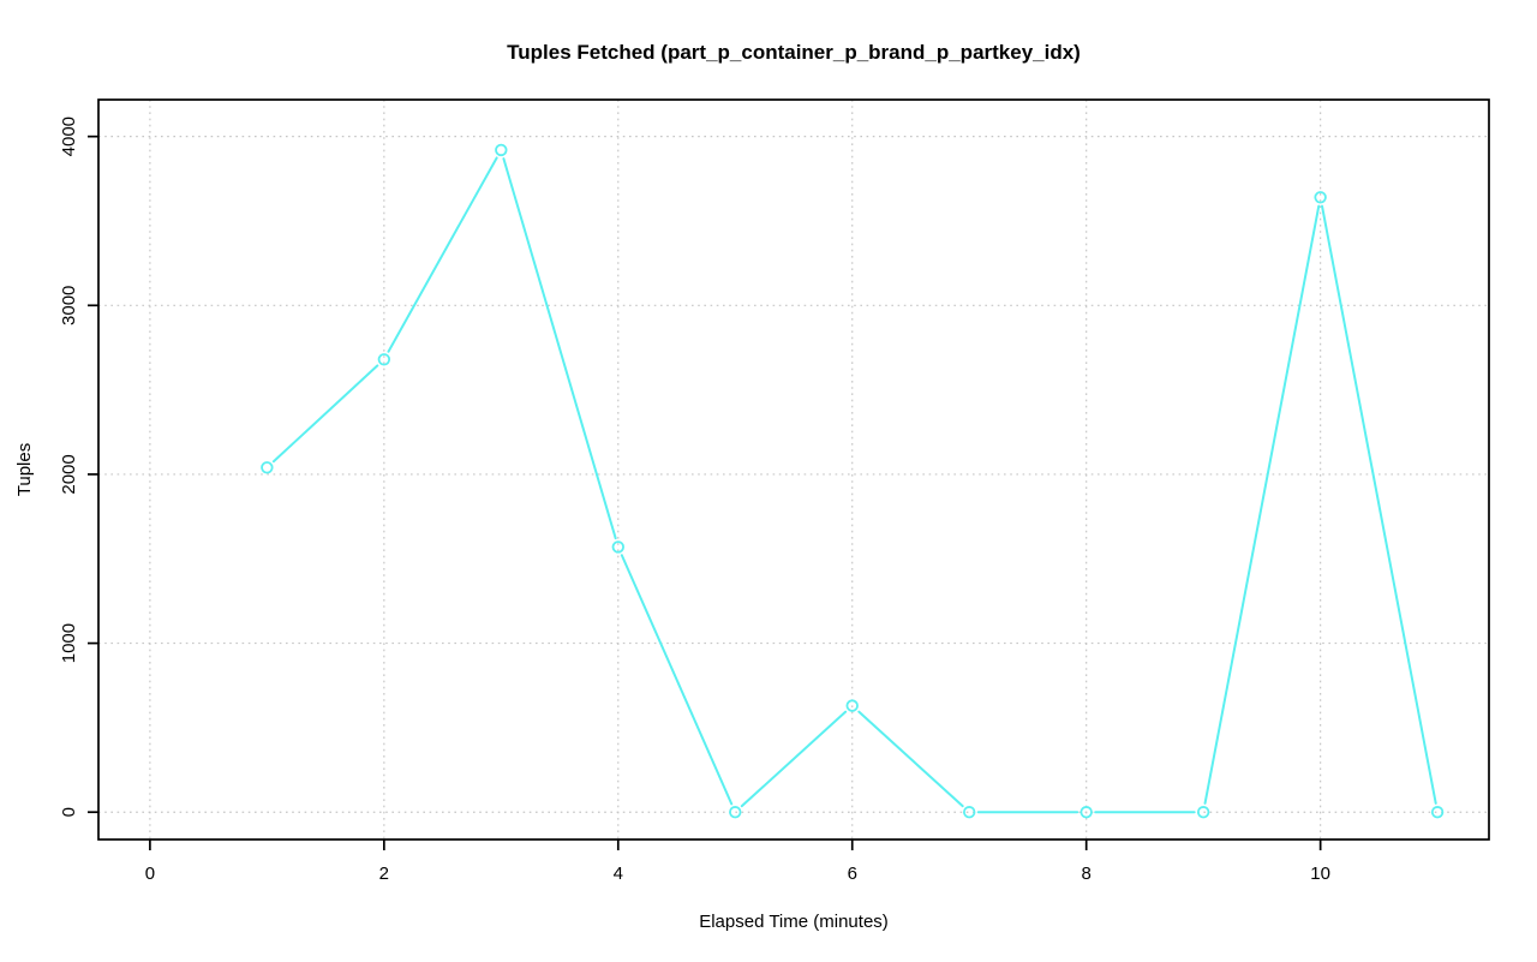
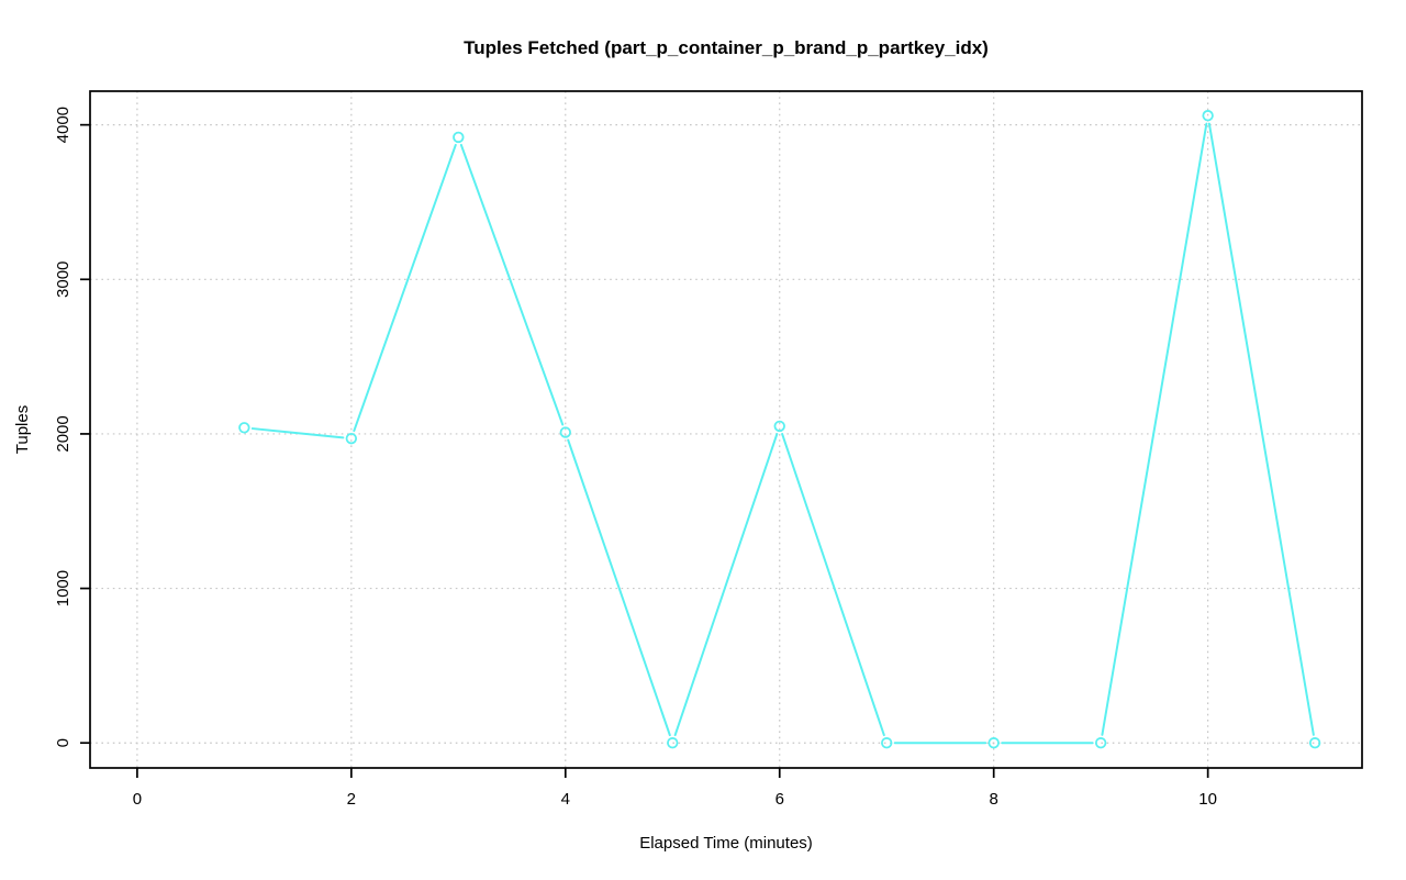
2: 2680 -> 1970
4: 1570 -> 2010
6: 630 -> 2050
10: 3640 -> 4060
